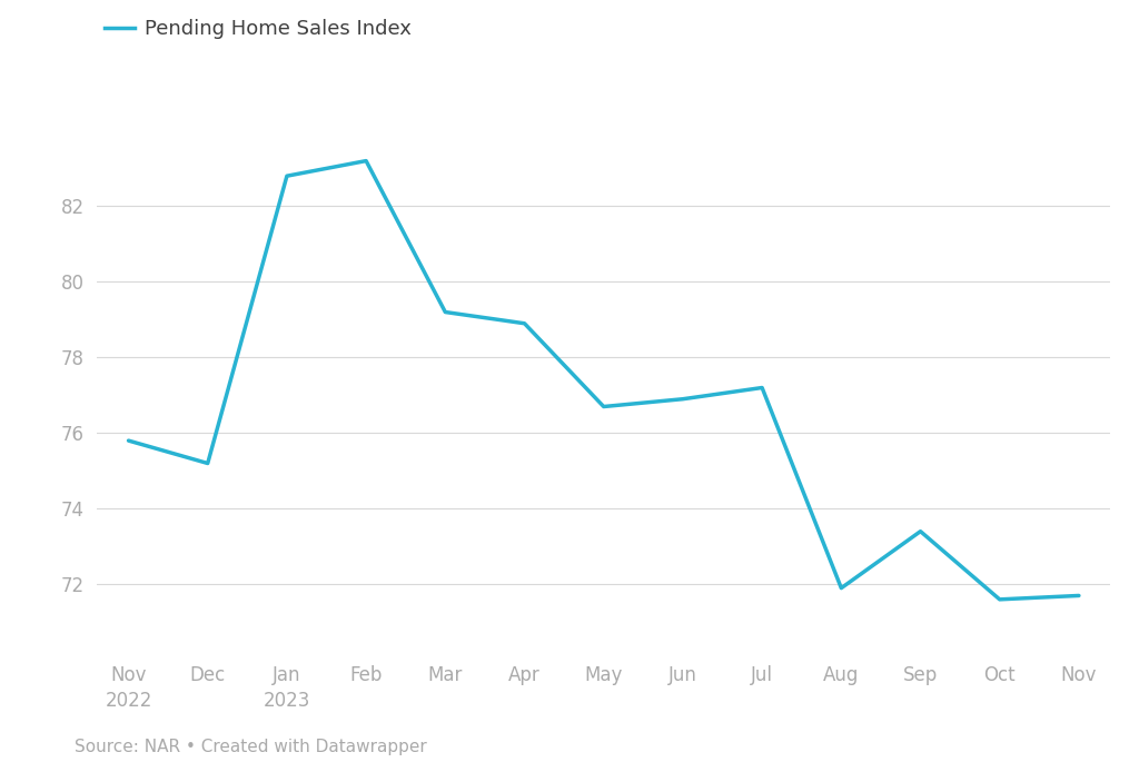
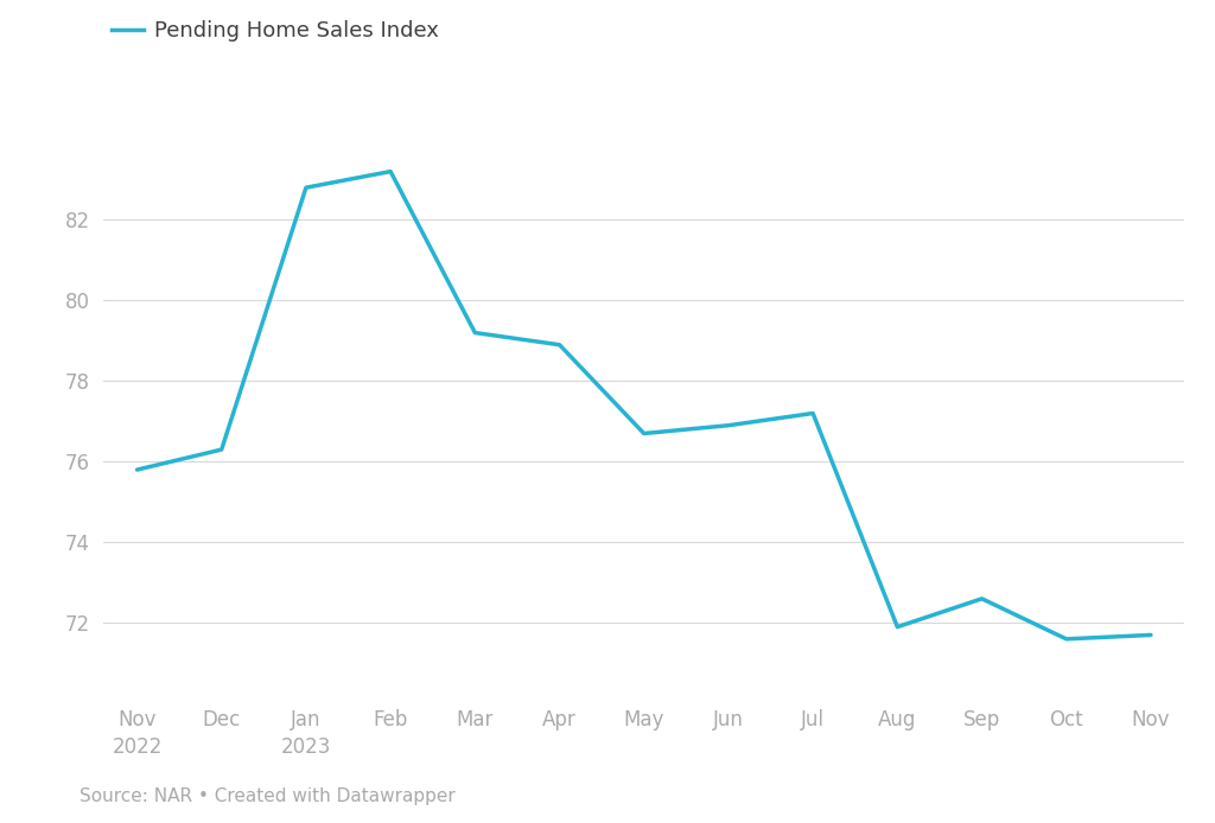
Dec: 75.2 -> 76.3
Sep: 73.4 -> 72.6
